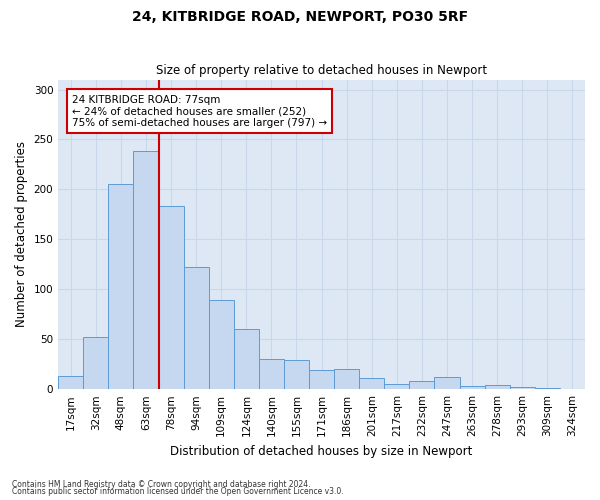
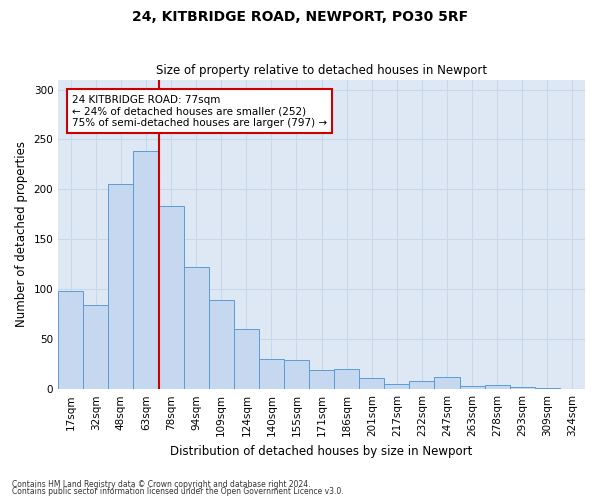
17sqm: 13 -> 98
32sqm: 52 -> 84
